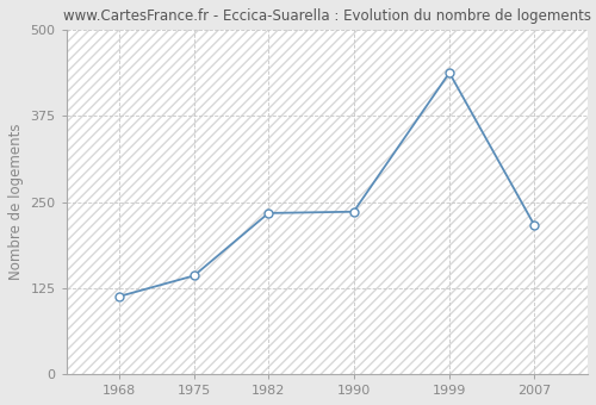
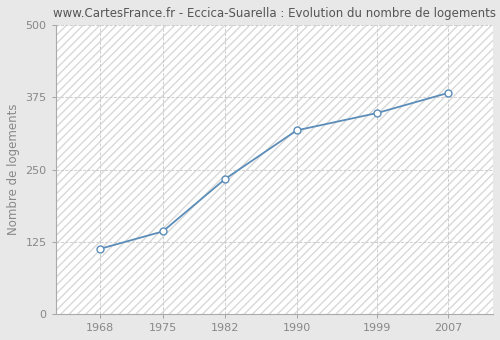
1990: 236 -> 318
1999: 438 -> 348
2007: 216 -> 383
